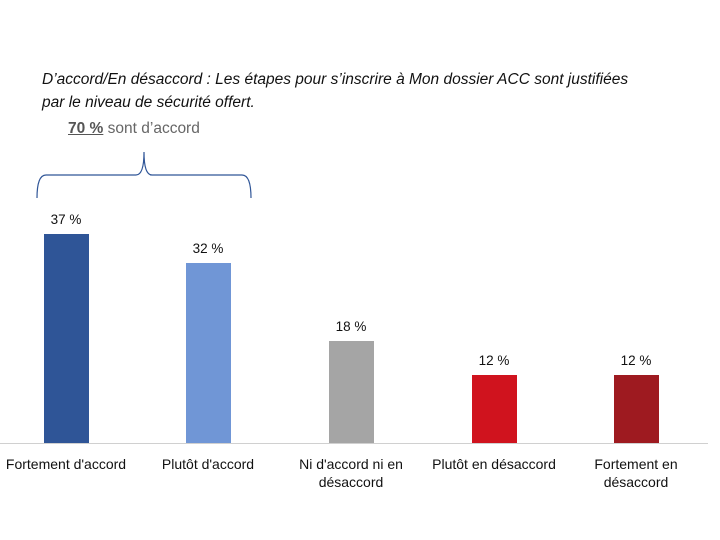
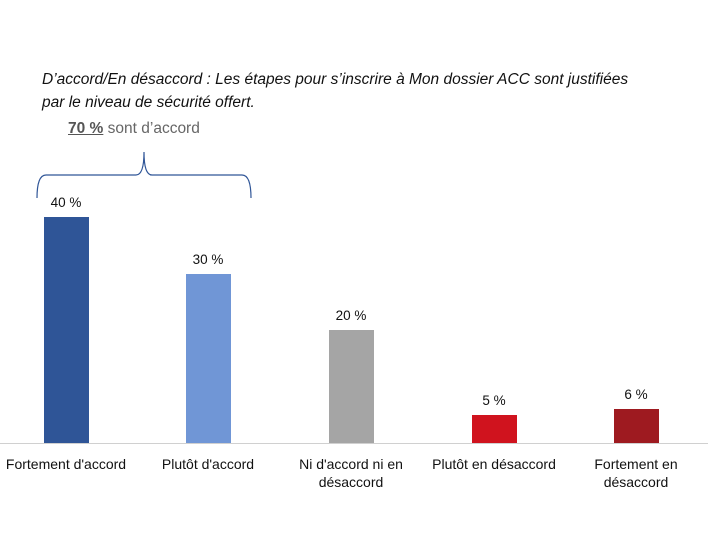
Fortement d'accord: 37 -> 40
Plutôt d'accord: 32 -> 30
Ni d'accord ni en désaccord: 18 -> 20
Plutôt en désaccord: 12 -> 5
Fortement en désaccord: 12 -> 6
